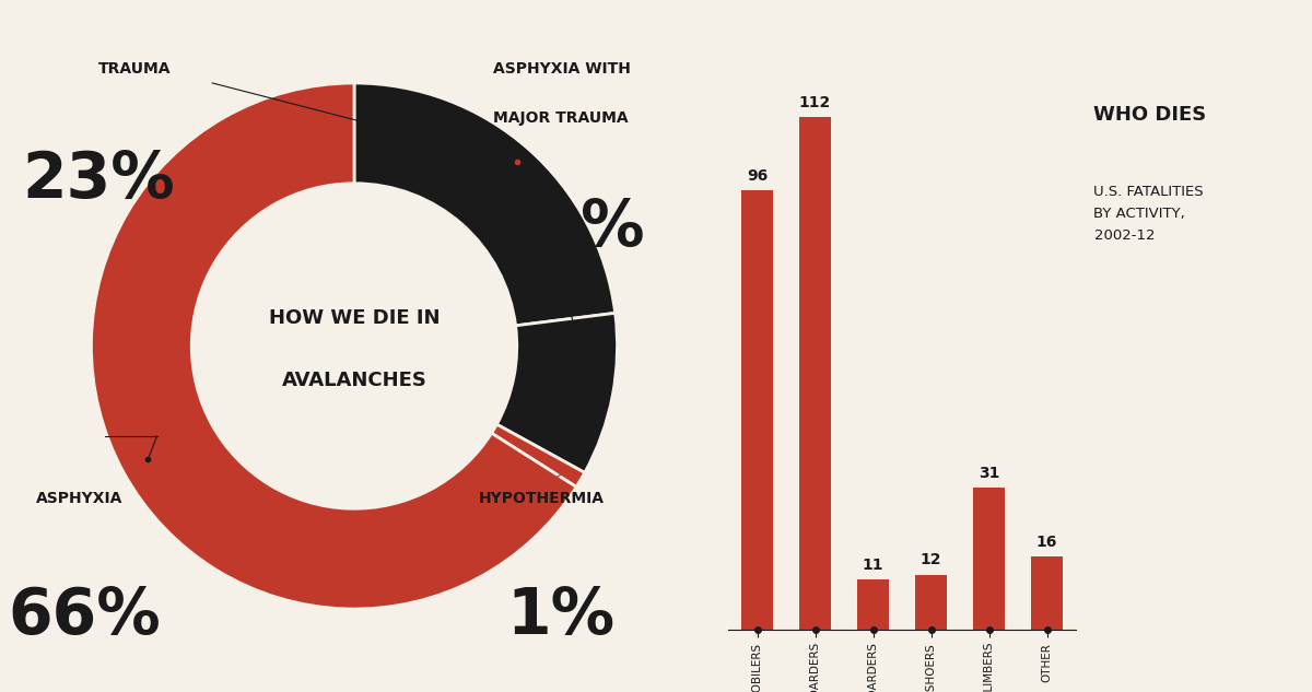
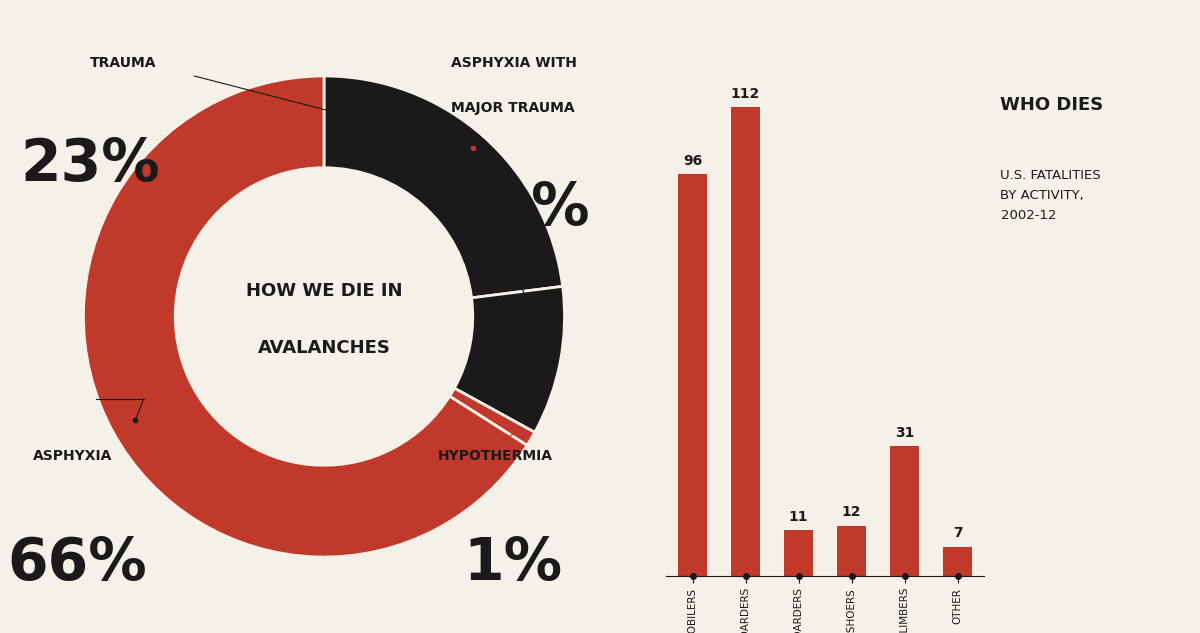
OTHER: 16 -> 7
